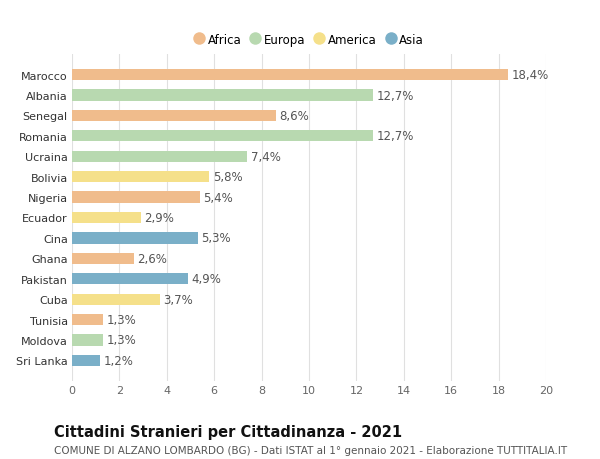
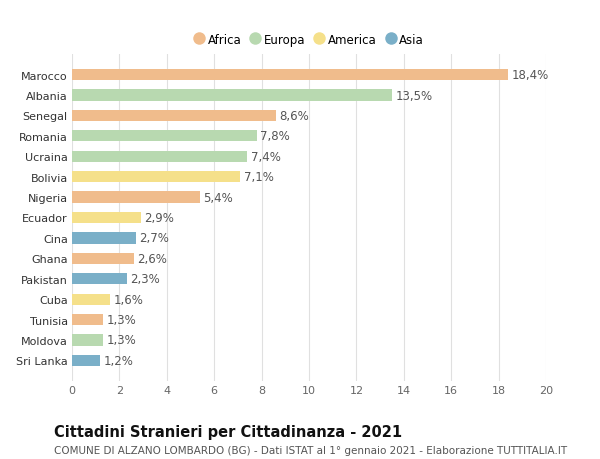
Albania: 12,7% -> 13,5%
Romania: 12,7% -> 7,8%
Bolivia: 5,8% -> 7,1%
Cina: 5,3% -> 2,7%
Pakistan: 4,9% -> 2,3%
Cuba: 3,7% -> 1,6%
